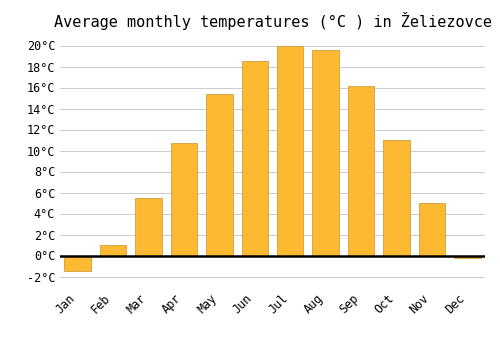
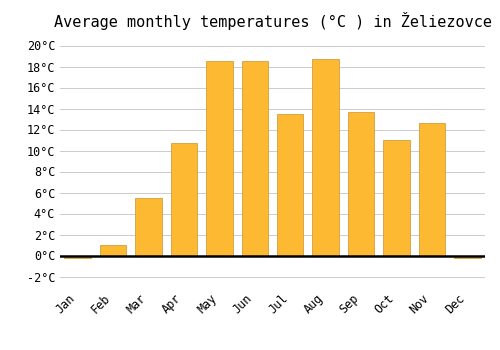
Jan: -1.5°C -> -0.2°C
May: 15.4°C -> 18.5°C
Jul: 20.0°C -> 13.5°C
Aug: 19.6°C -> 18.7°C
Sep: 16.1°C -> 13.7°C
Nov: 5.0°C -> 12.6°C
